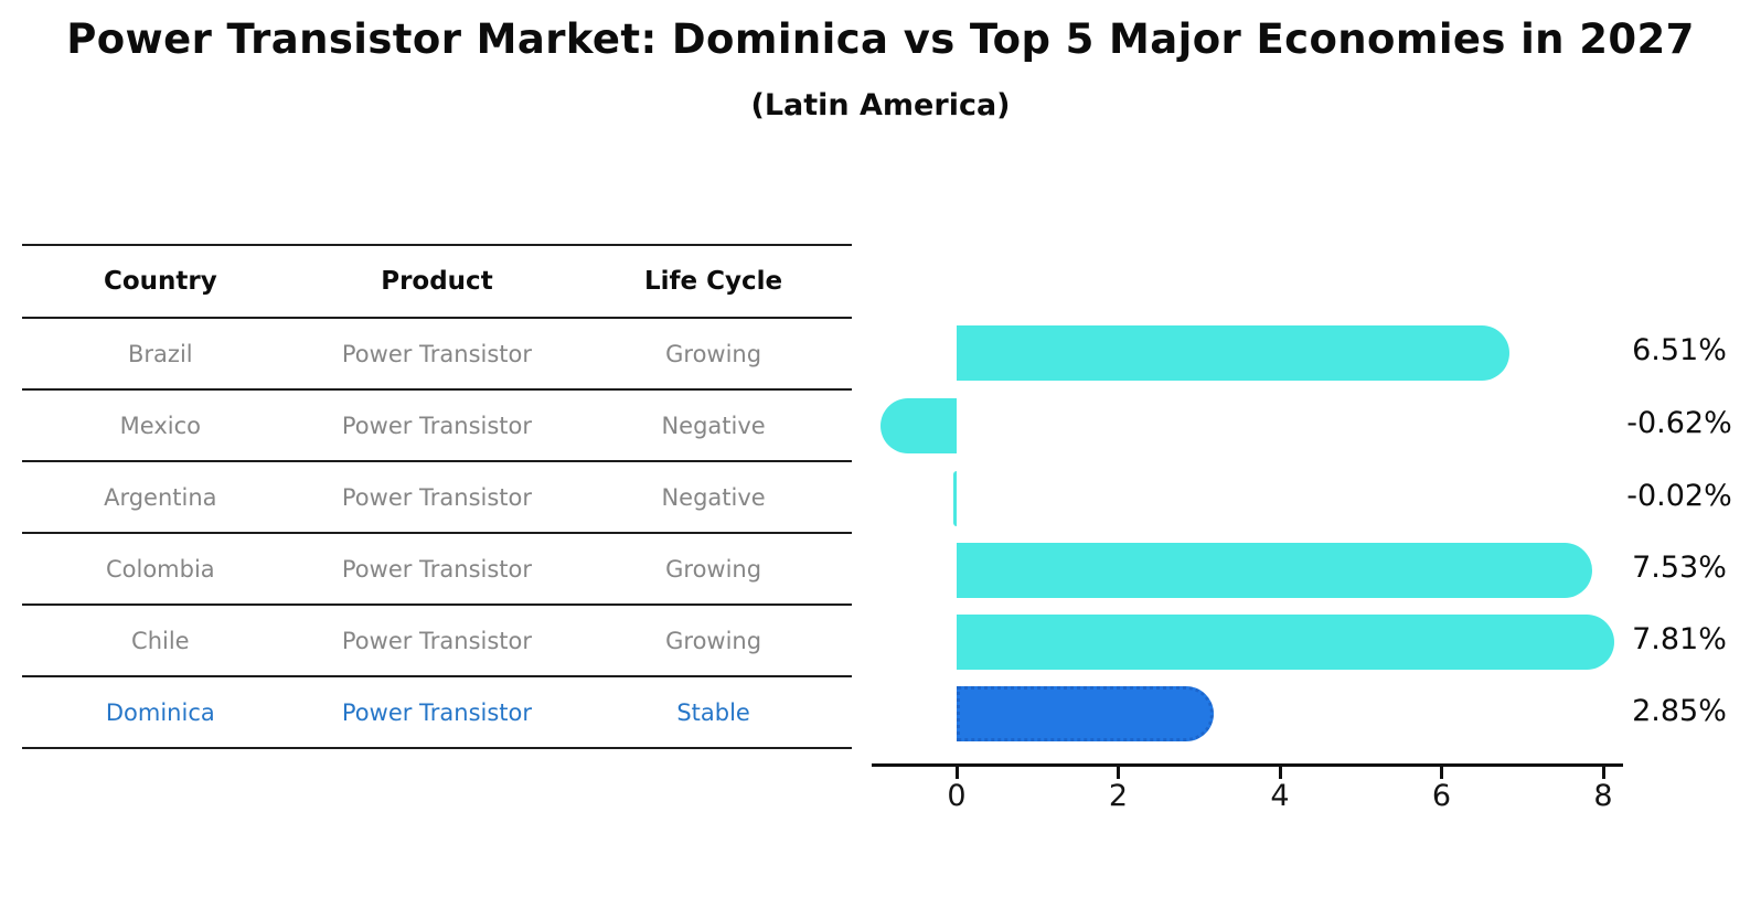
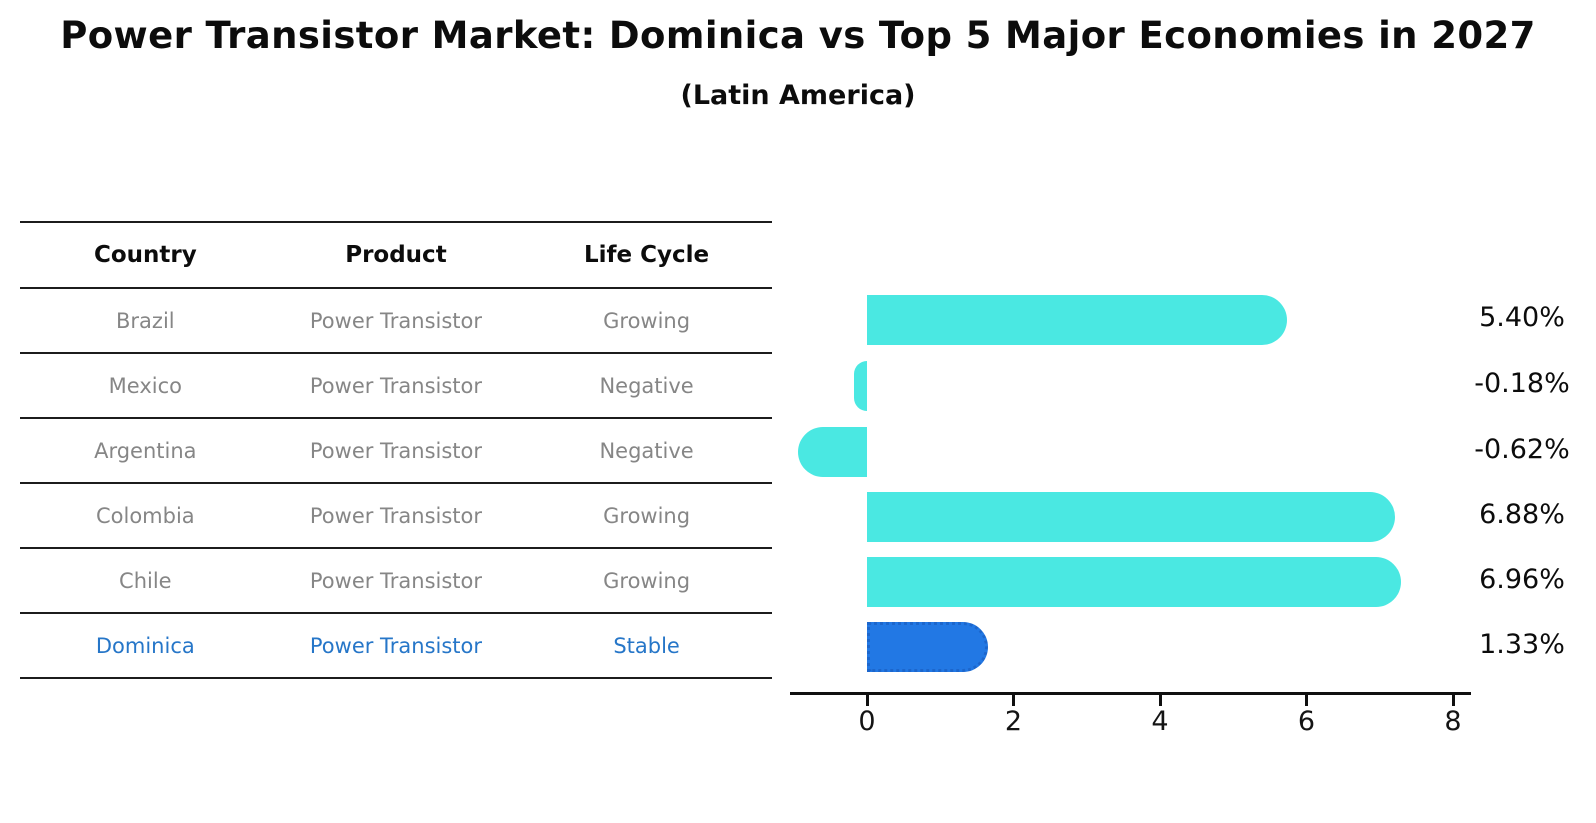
Brazil: 6.51% -> 5.40%
Mexico: -0.62% -> -0.18%
Argentina: -0.02% -> -0.62%
Colombia: 7.53% -> 6.88%
Chile: 7.81% -> 6.96%
Dominica: 2.85% -> 1.33%
